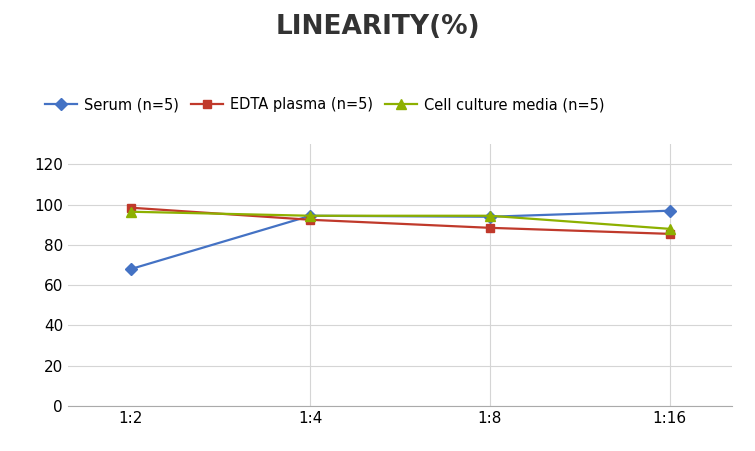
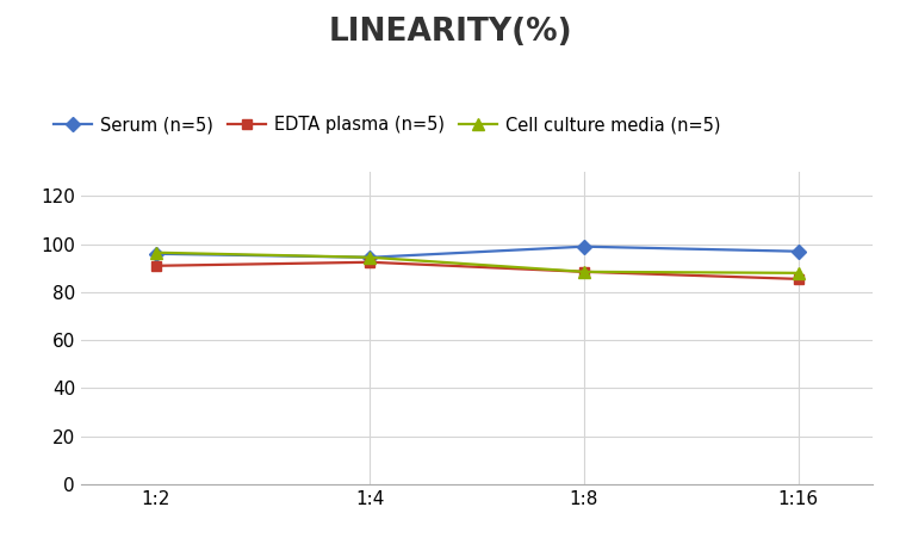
Serum (n=5)/1:2: 68.0 -> 96.0
EDTA plasma (n=5)/1:2: 98.5 -> 91.0
Serum (n=5)/1:8: 94.0 -> 99.0
Cell culture media (n=5)/1:8: 94.5 -> 88.5
